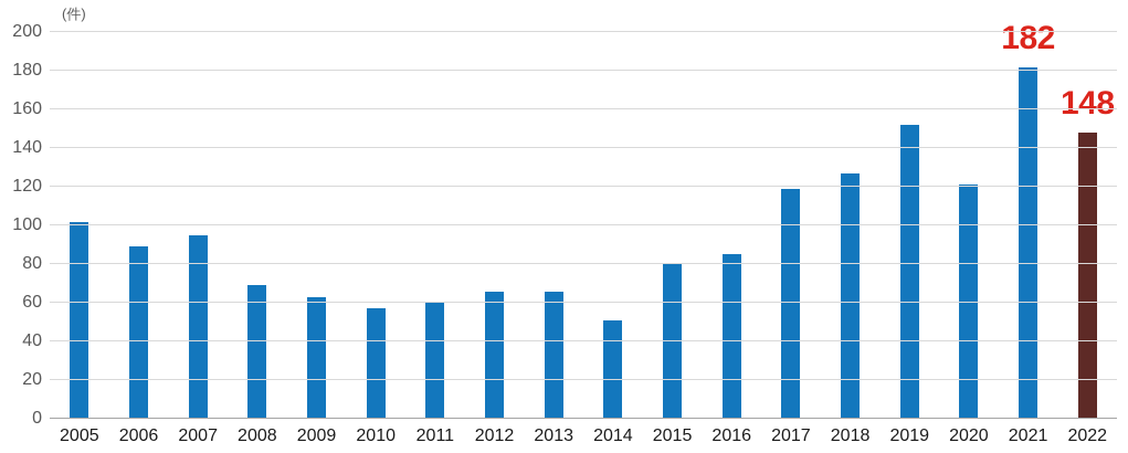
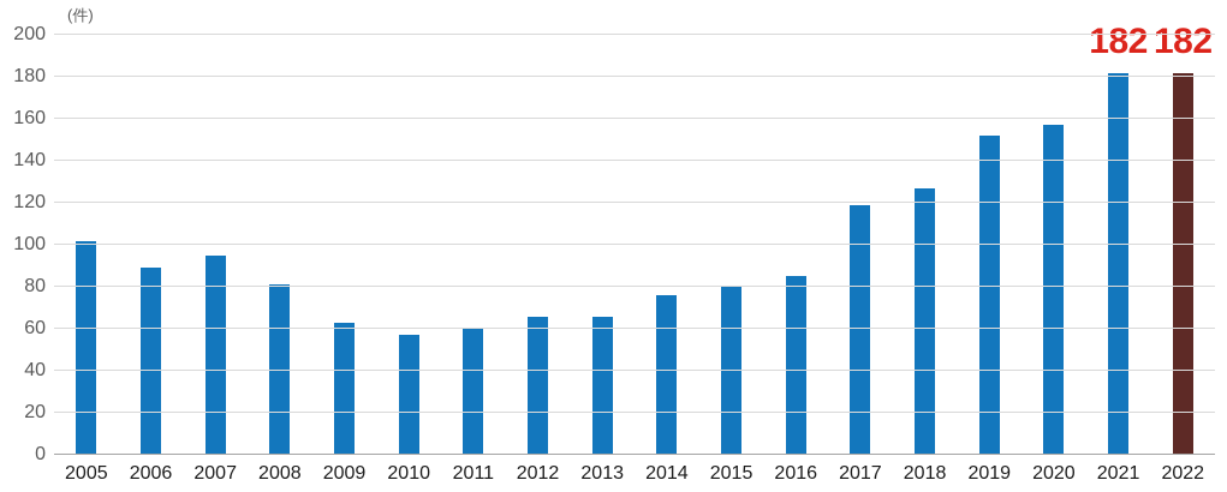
2008: 69 -> 81
2014: 51 -> 76
2020: 121 -> 157
2022: 148 -> 182
